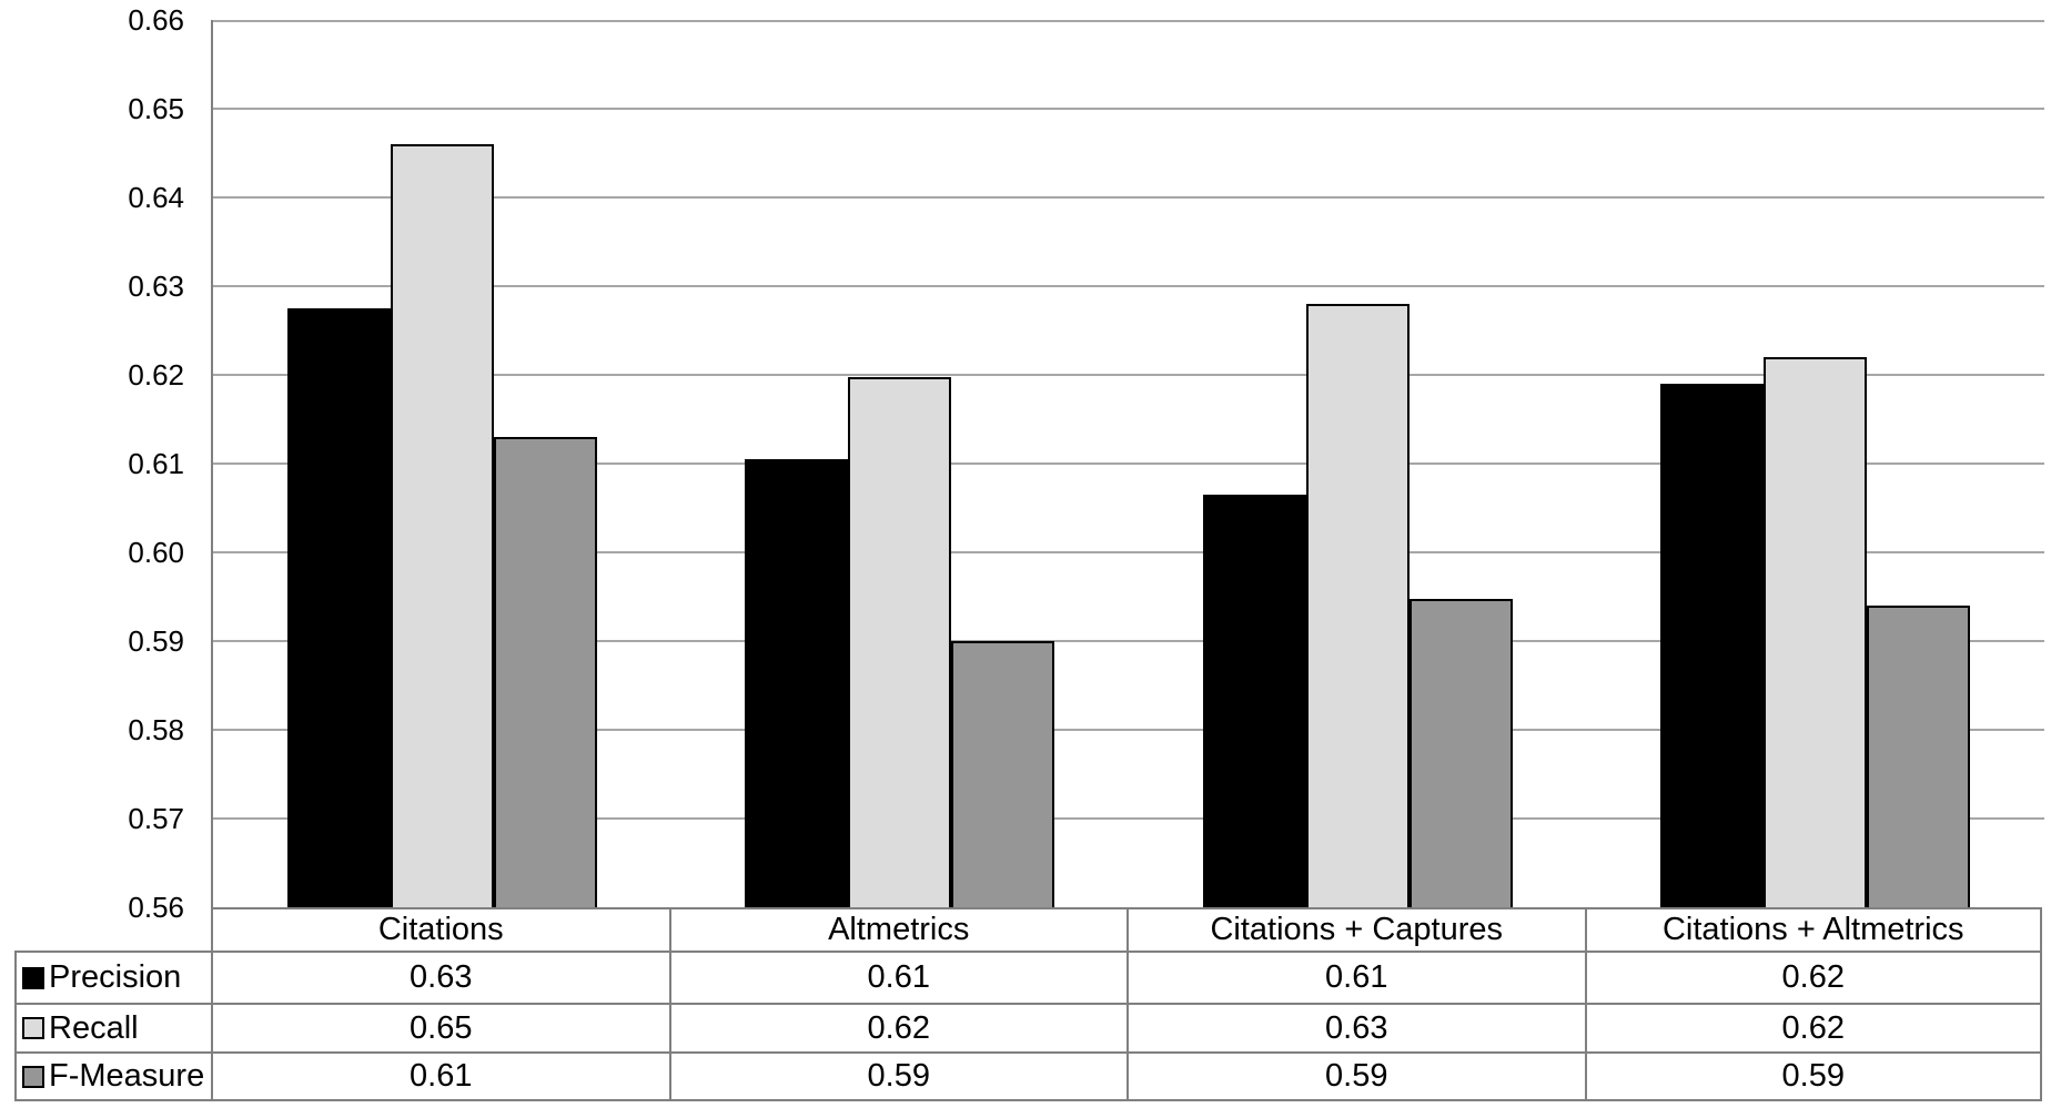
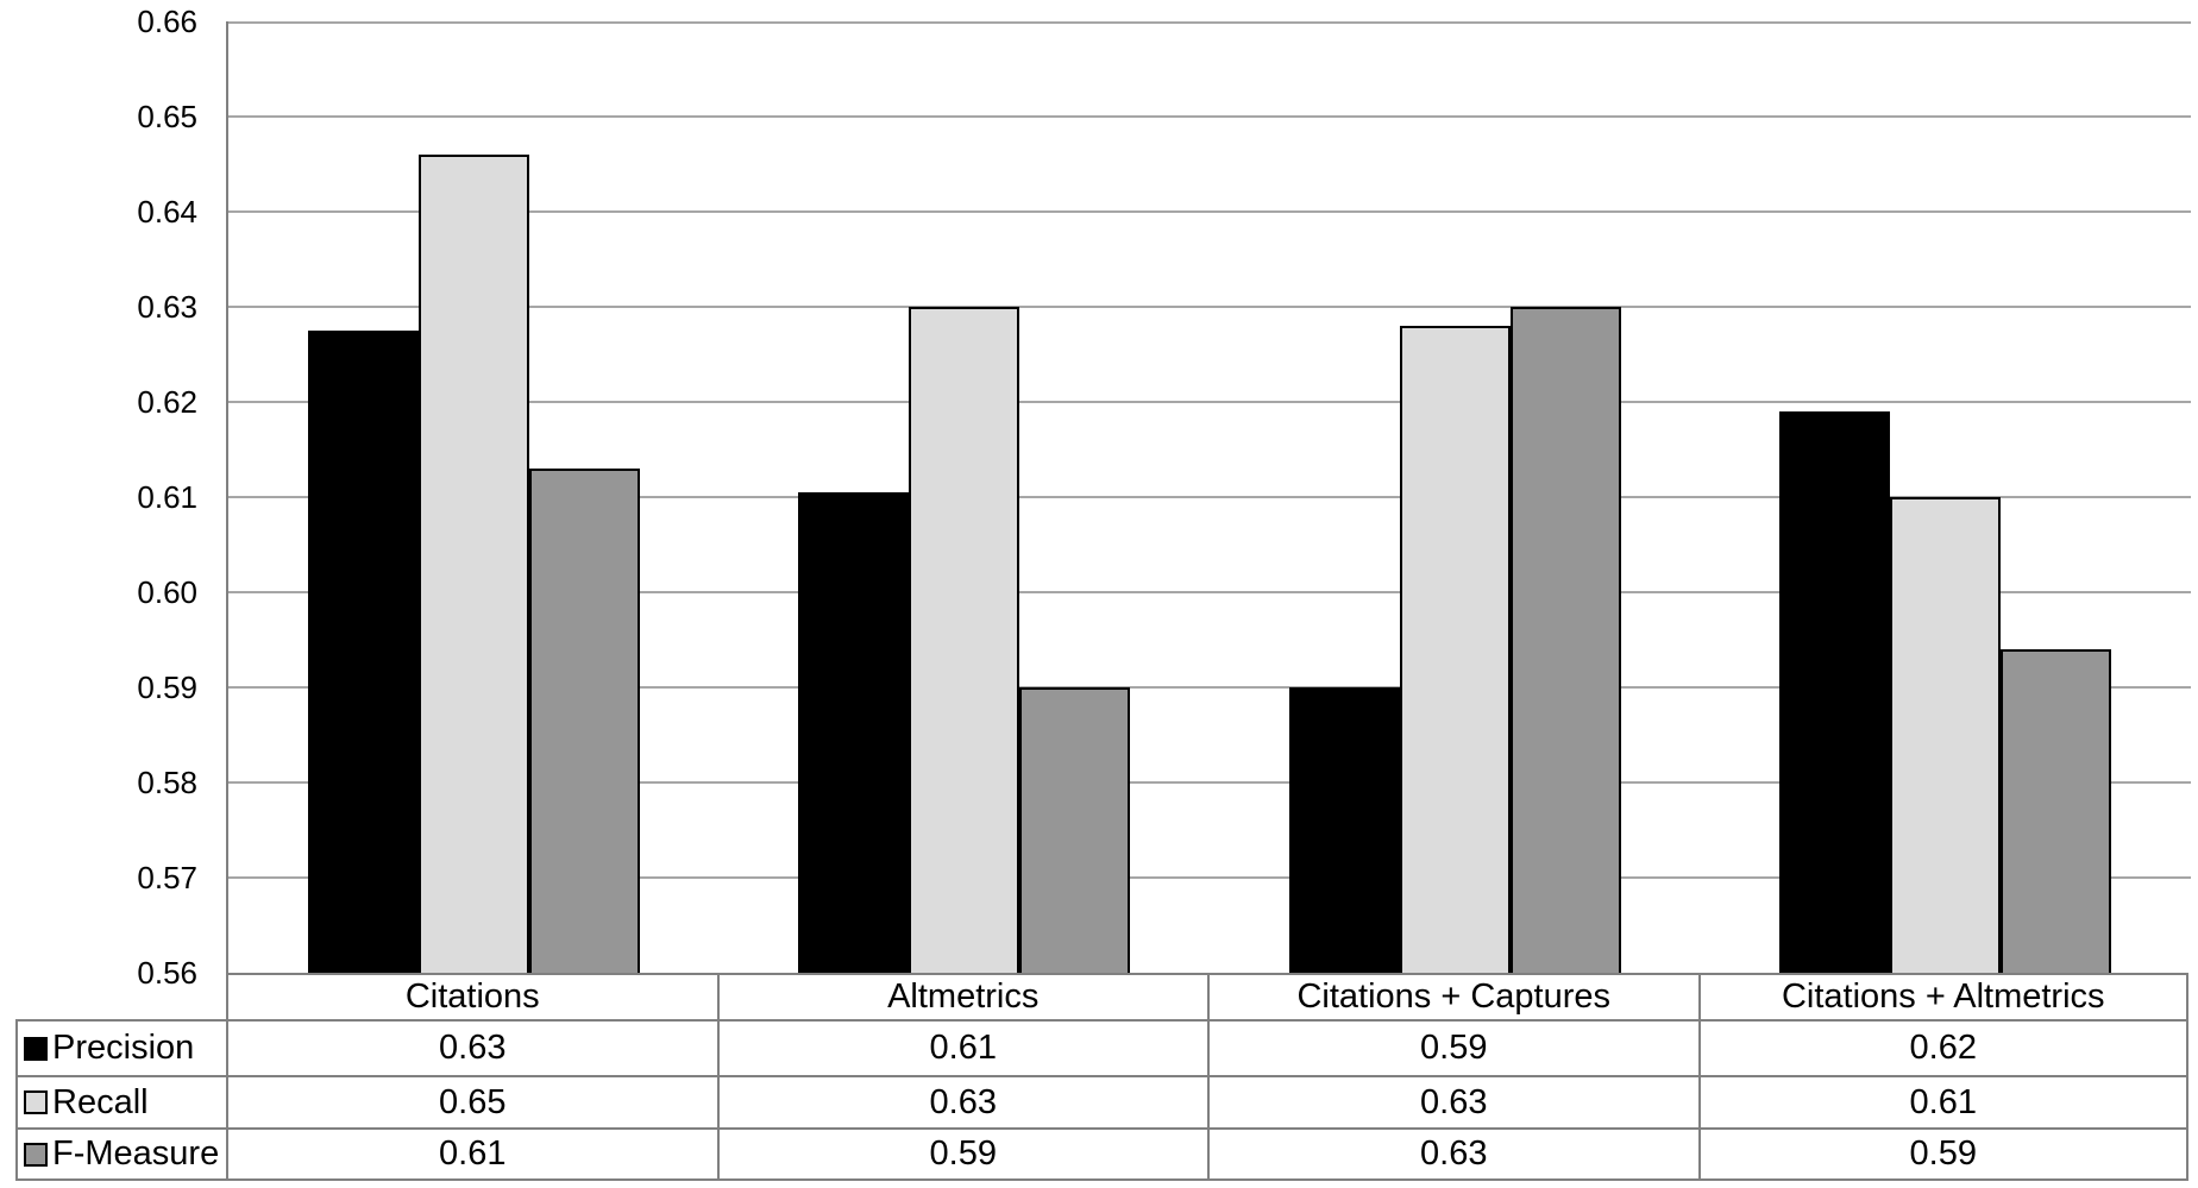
Recall/Altmetrics: 0.62 -> 0.63
Precision/Citations + Captures: 0.61 -> 0.59
F-Measure/Citations + Captures: 0.59 -> 0.63
Recall/Citations + Altmetrics: 0.62 -> 0.61
